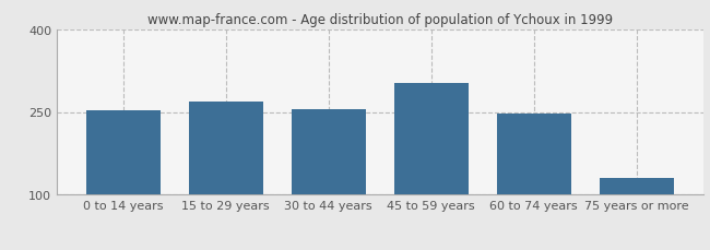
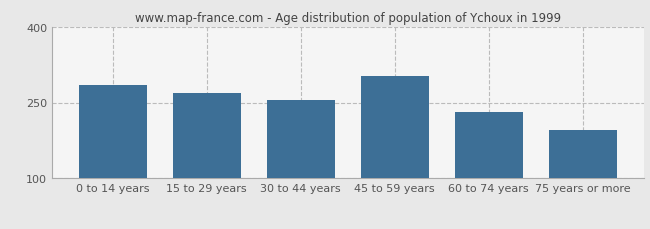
0 to 14 years: 252 -> 284
60 to 74 years: 247 -> 232
75 years or more: 130 -> 196
